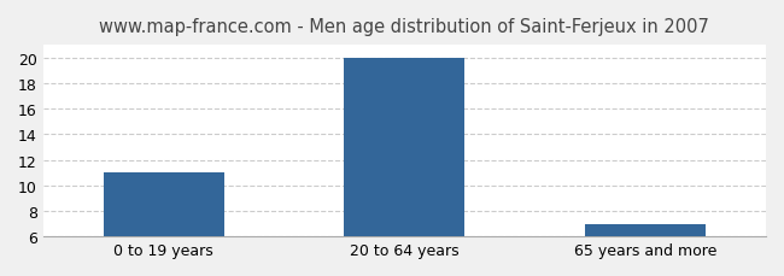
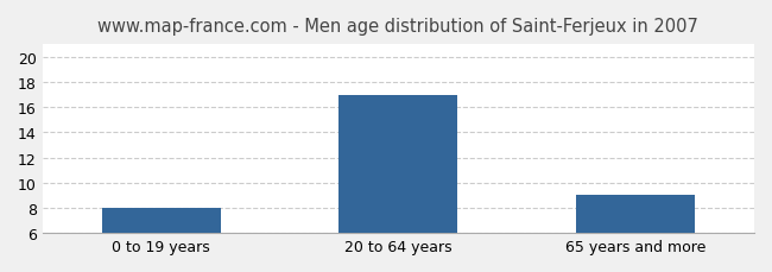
0 to 19 years: 11 -> 8
20 to 64 years: 20 -> 17
65 years and more: 7 -> 9
